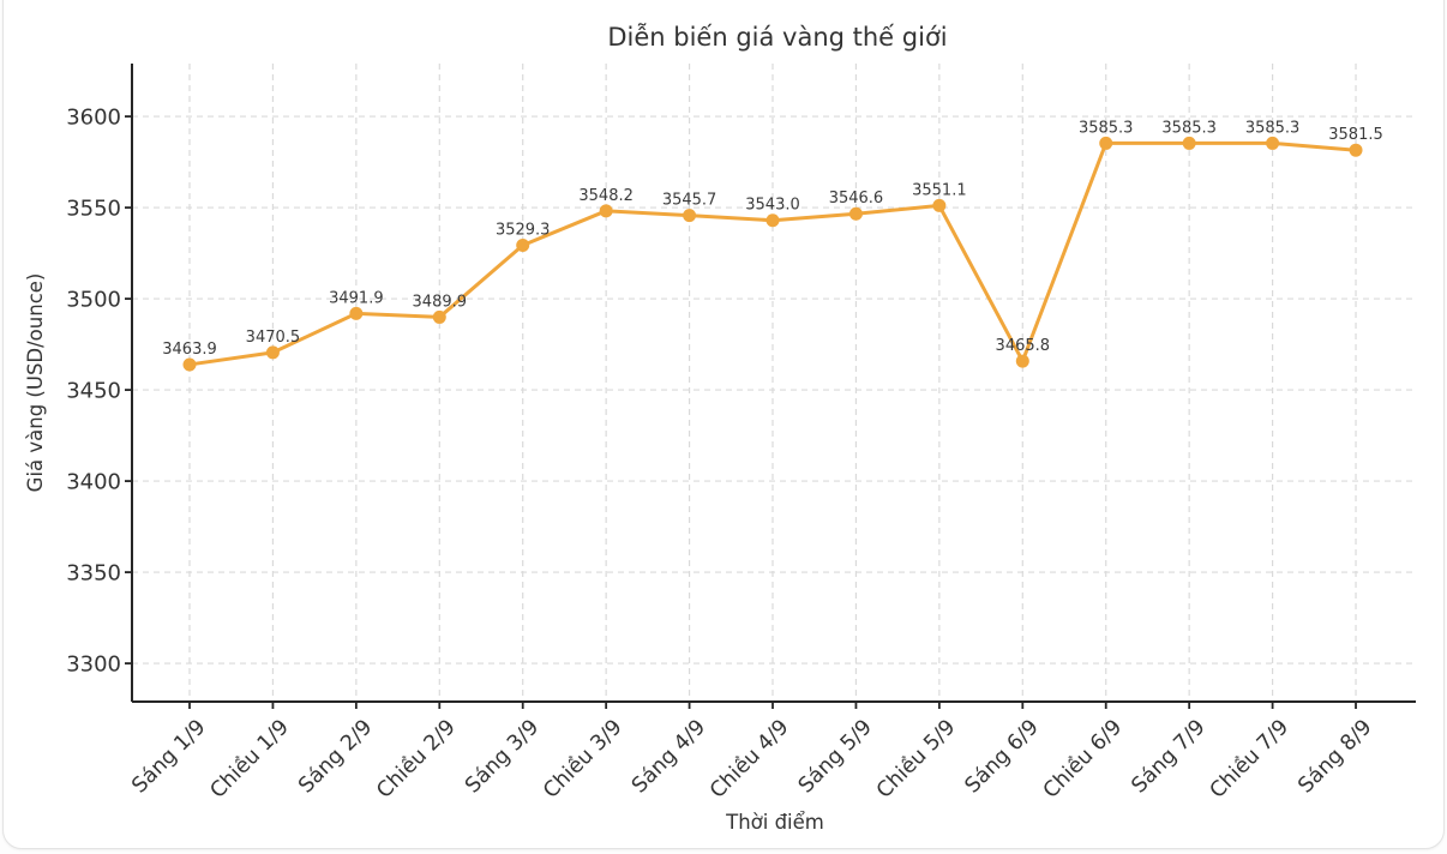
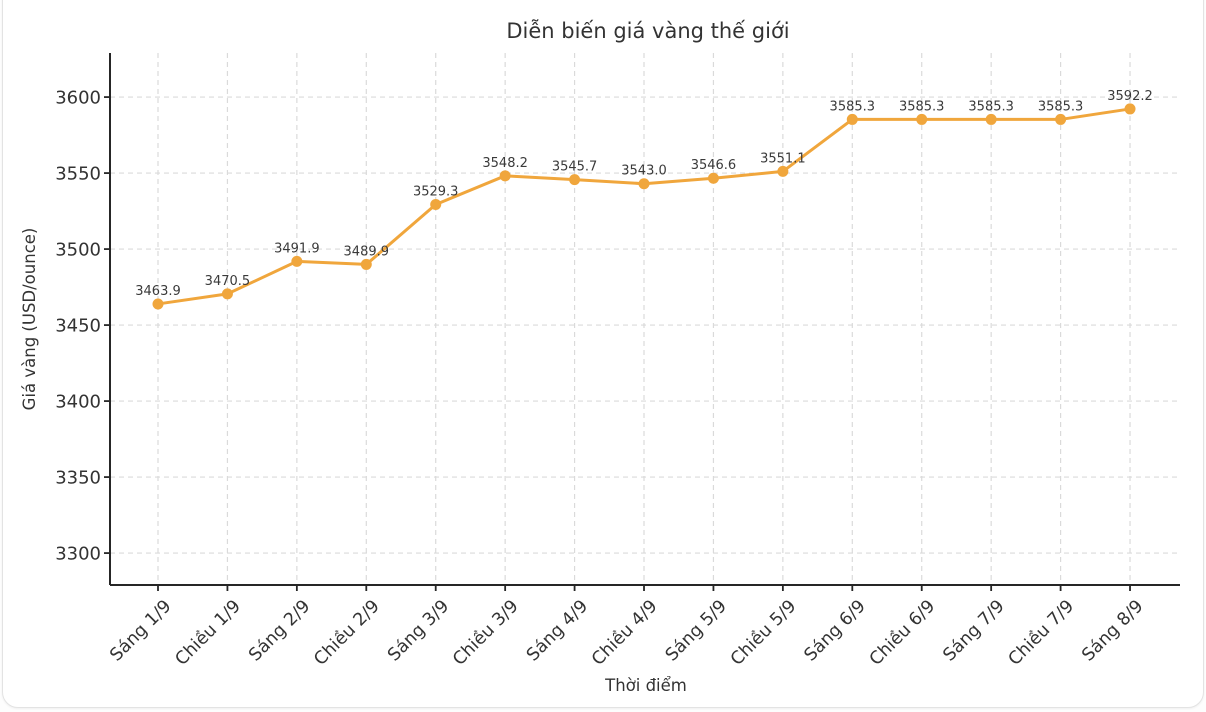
Sáng 6/9: 3465.8 -> 3585.3
Sáng 8/9: 3581.5 -> 3592.2
